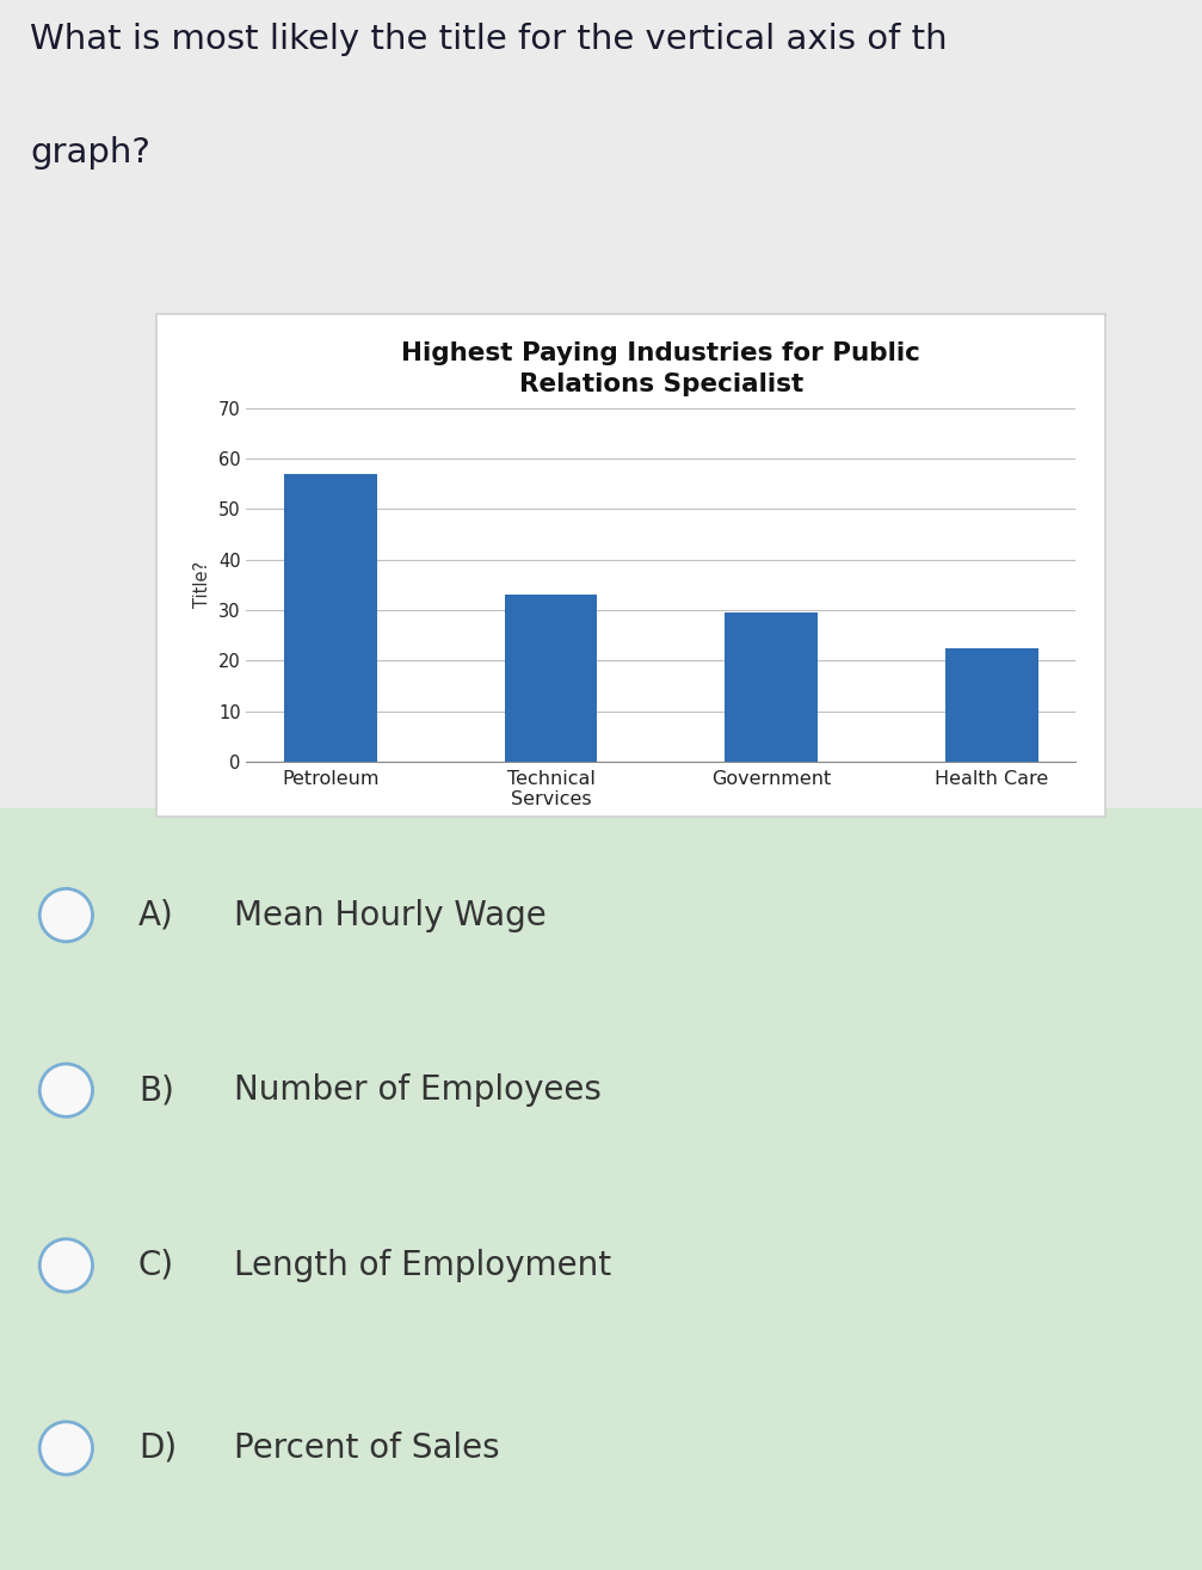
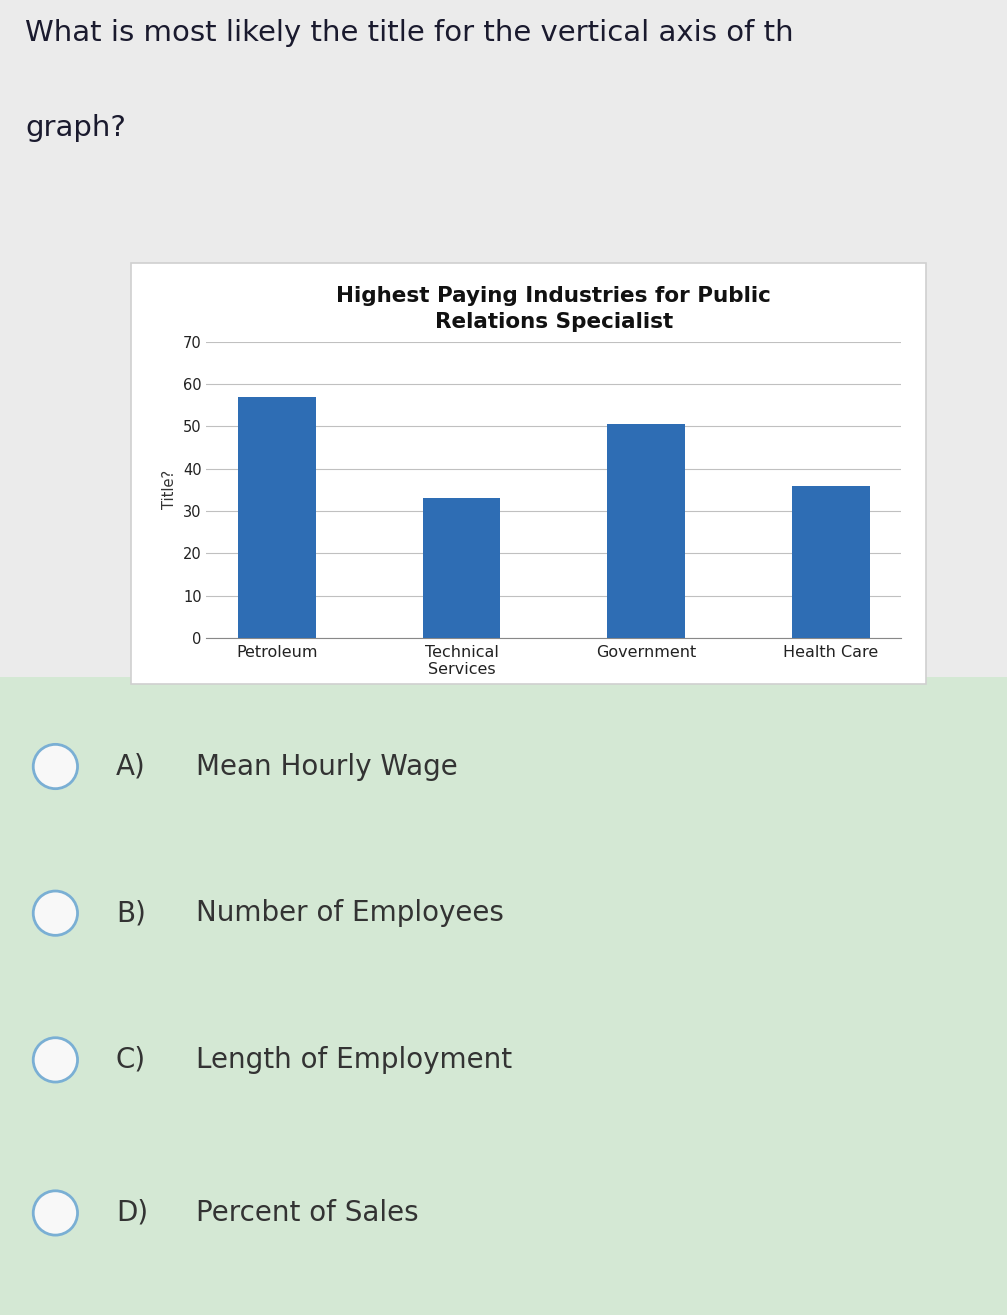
Government: 29.5 -> 50.5
Health Care: 22.5 -> 36.0
